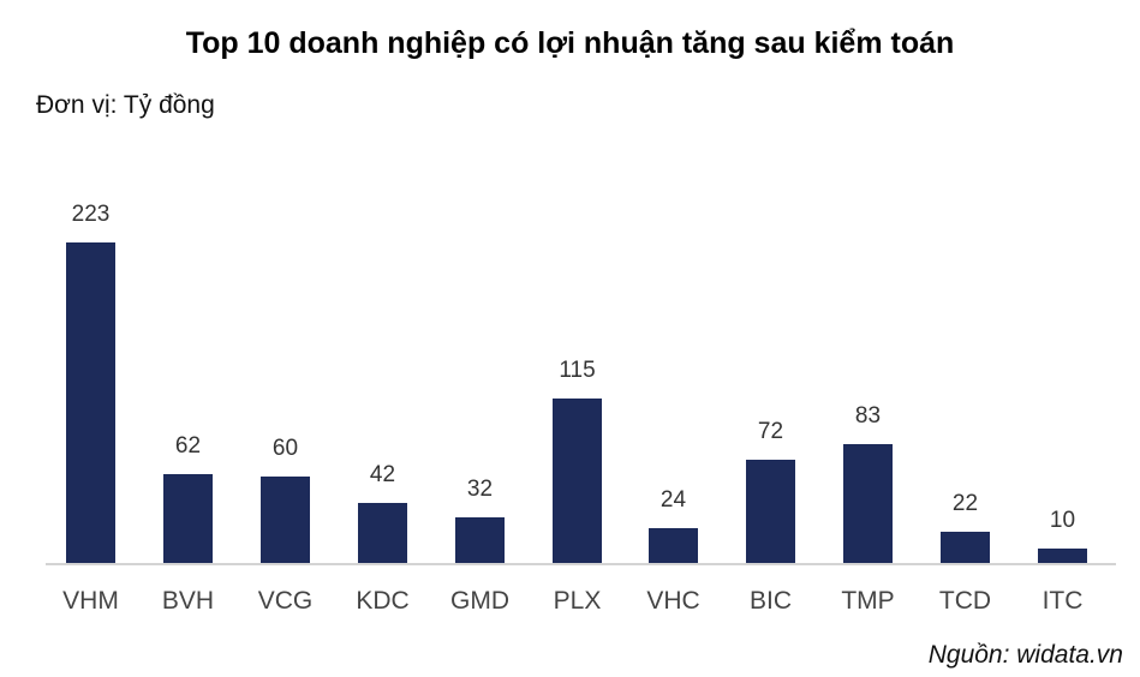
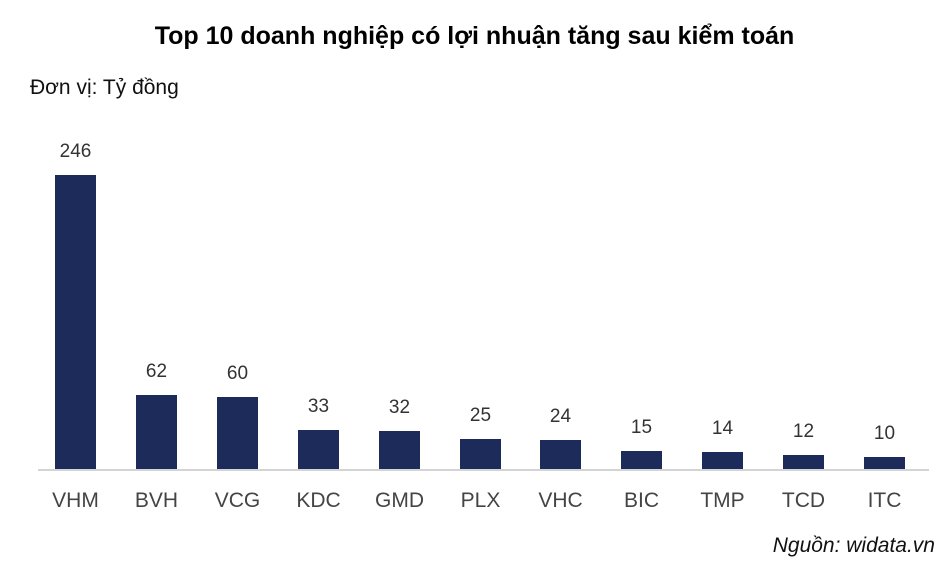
VHM: 223 -> 246
KDC: 42 -> 33
PLX: 115 -> 25
BIC: 72 -> 15
TMP: 83 -> 14
TCD: 22 -> 12
